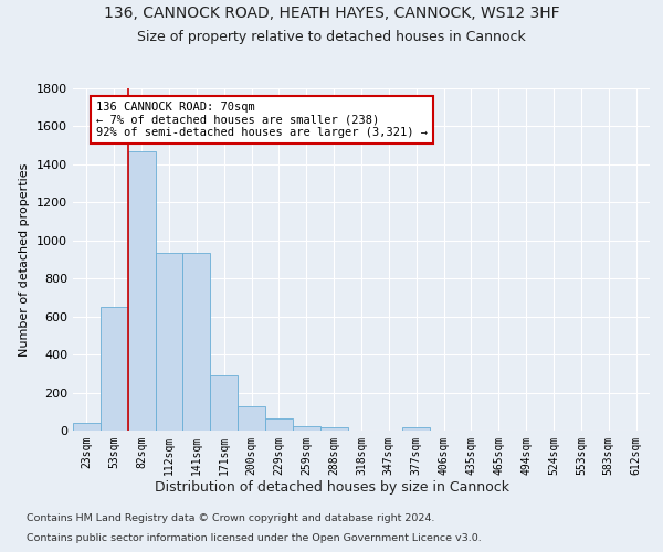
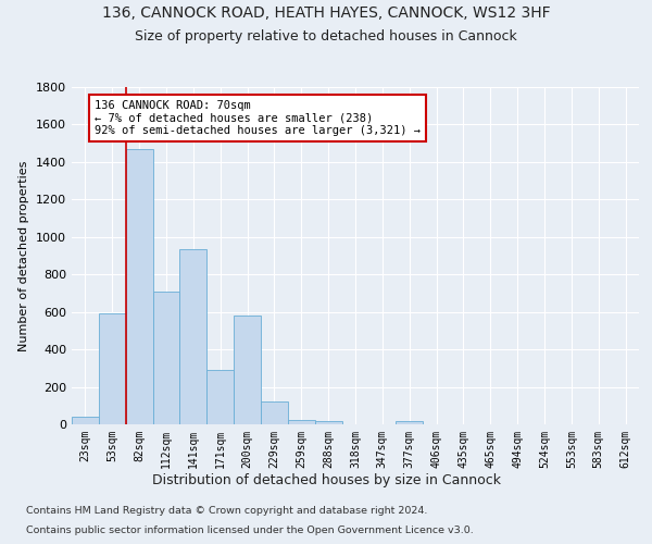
53sqm: 650 -> 590
112sqm: 940 -> 710
200sqm: 120 -> 580
229sqm: 60 -> 120
